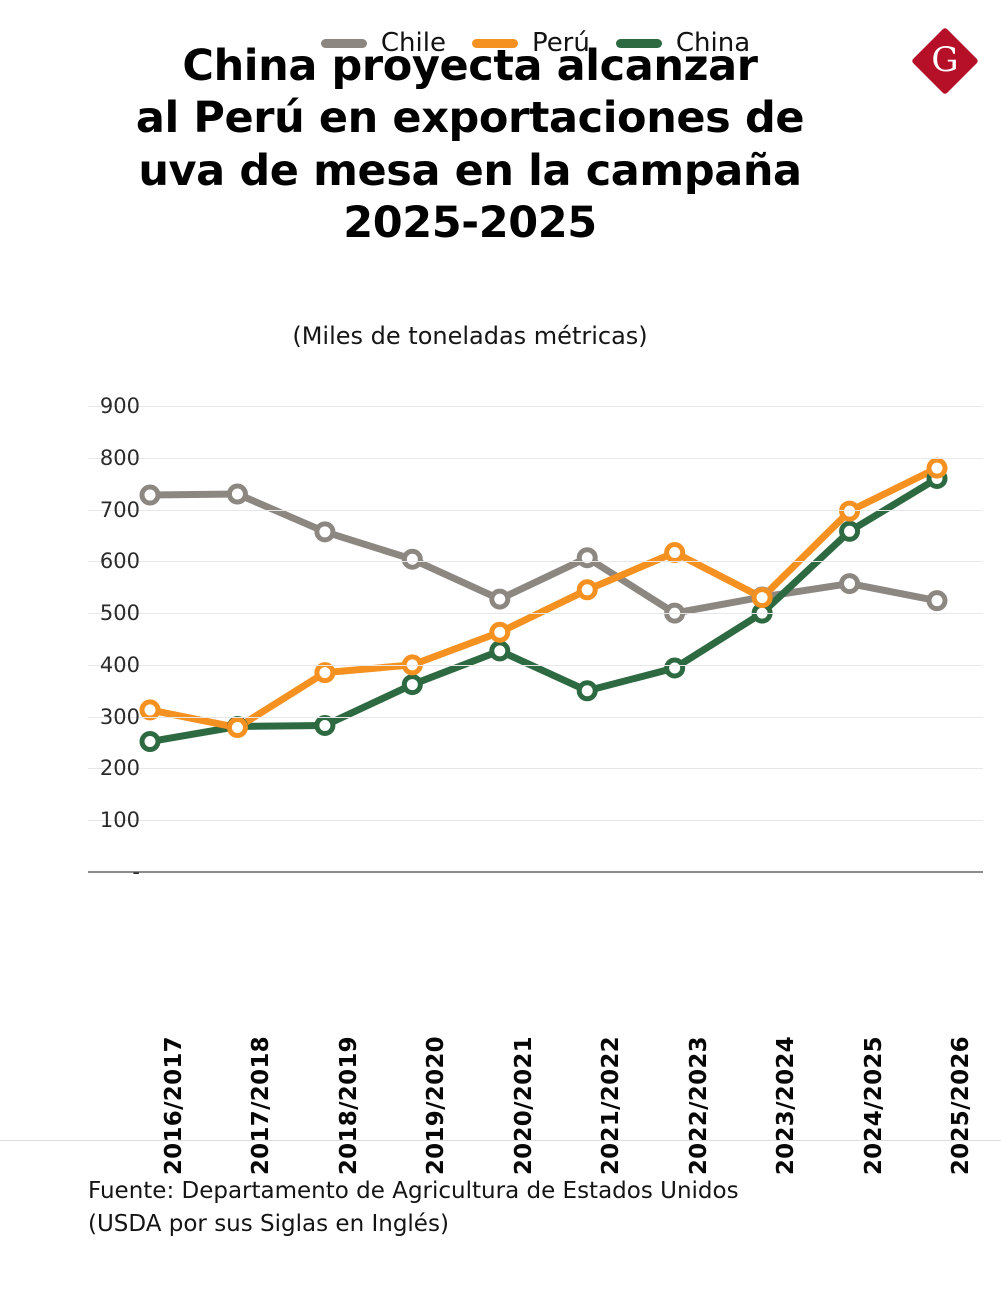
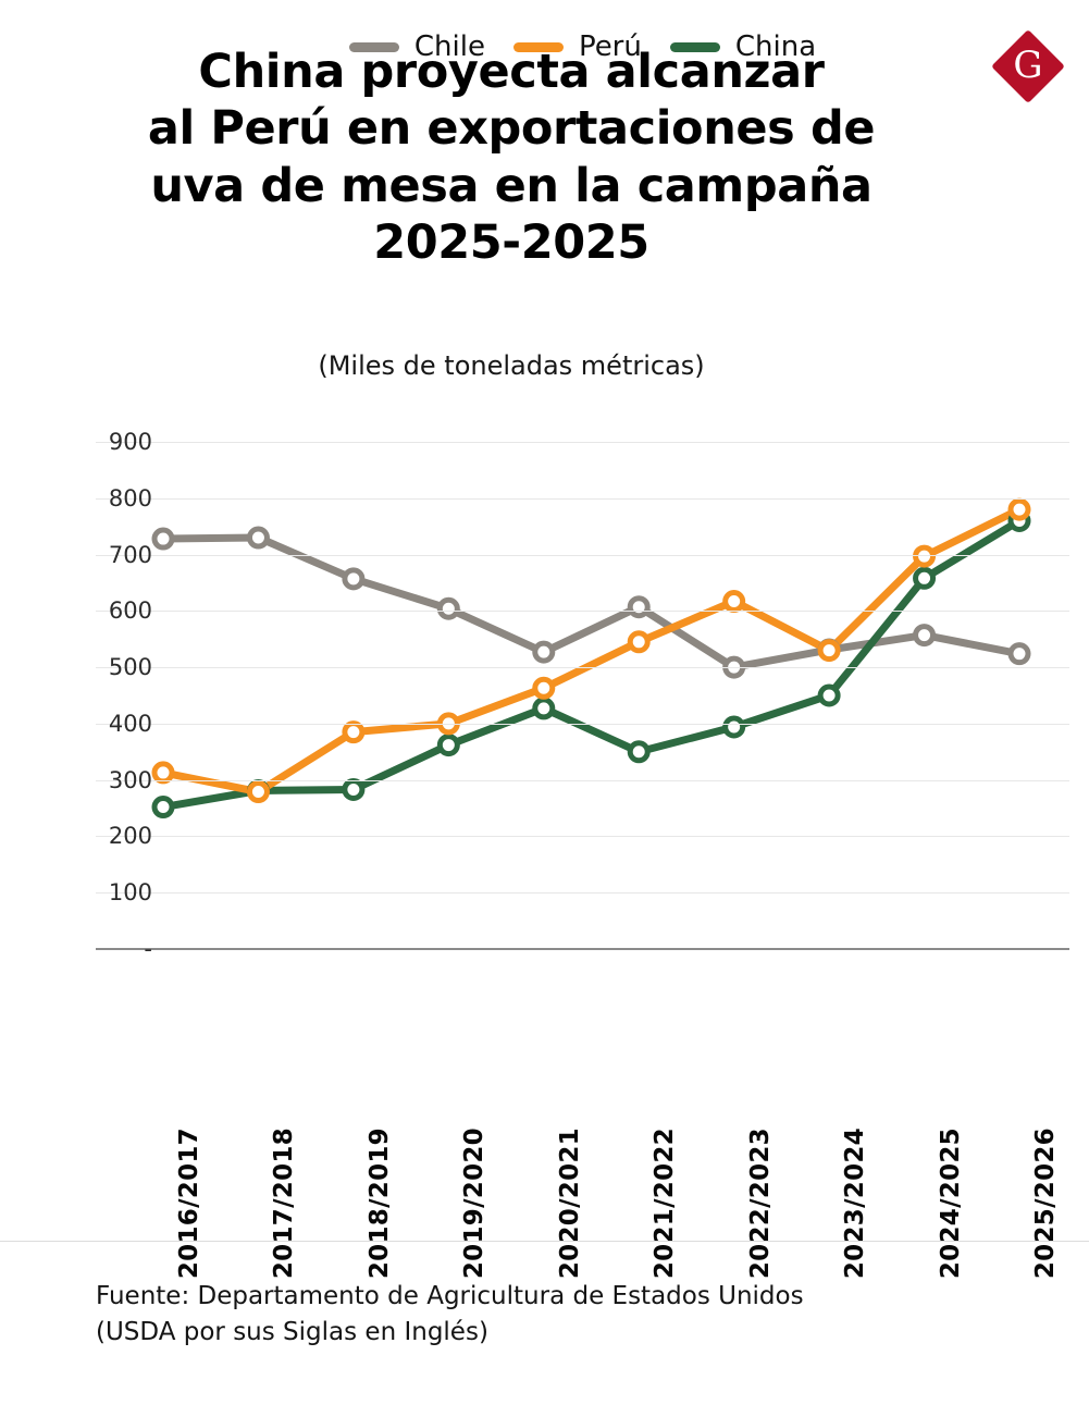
China/2023/2024: 500 -> 450
